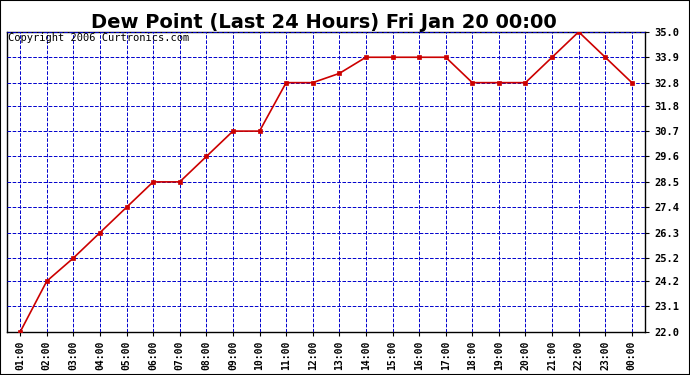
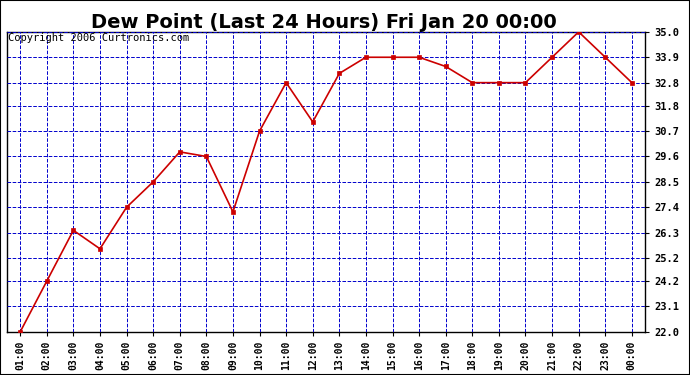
03:00: 25.2 -> 26.4
04:00: 26.3 -> 25.6
07:00: 28.5 -> 29.8
09:00: 30.7 -> 27.2
12:00: 32.8 -> 31.1
17:00: 33.9 -> 33.5
